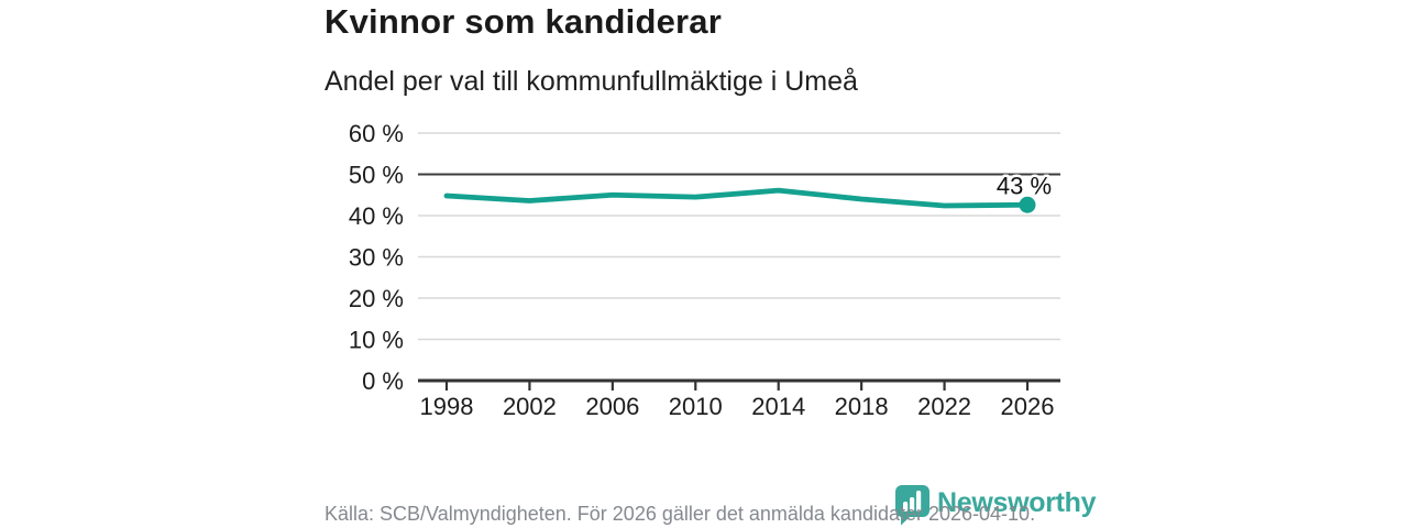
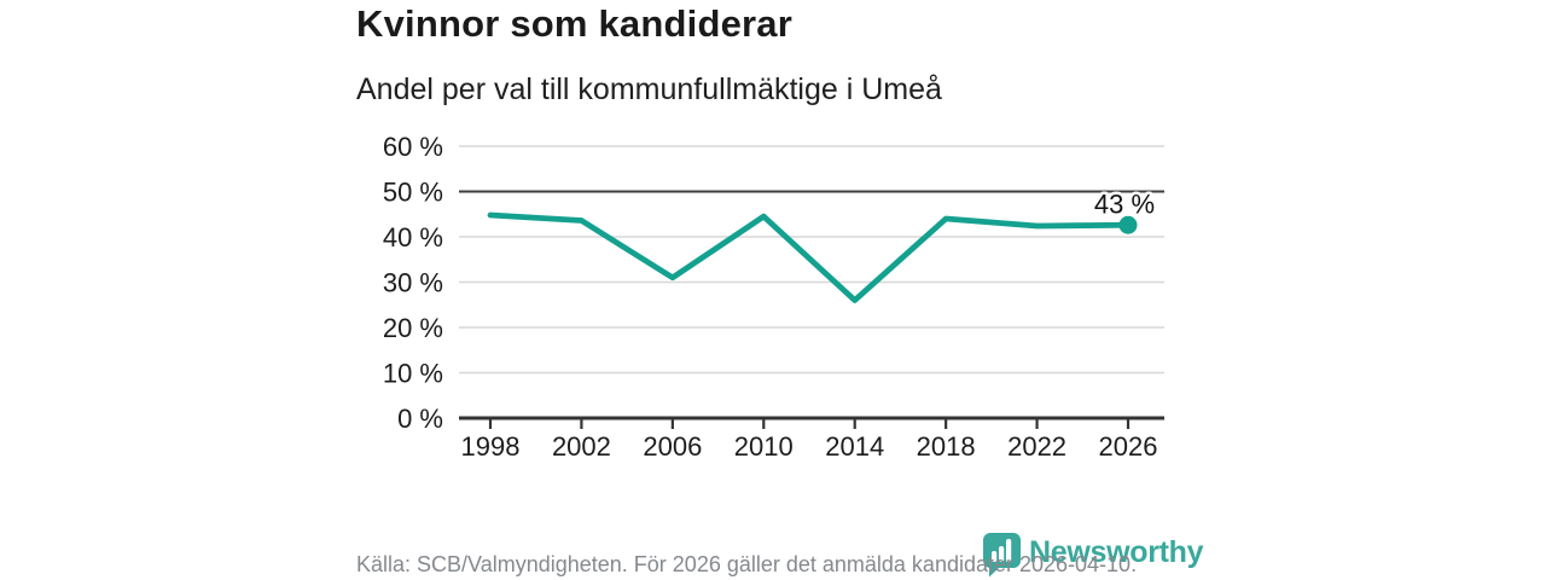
2006: 45% -> 31%
2014: 46% -> 26%
